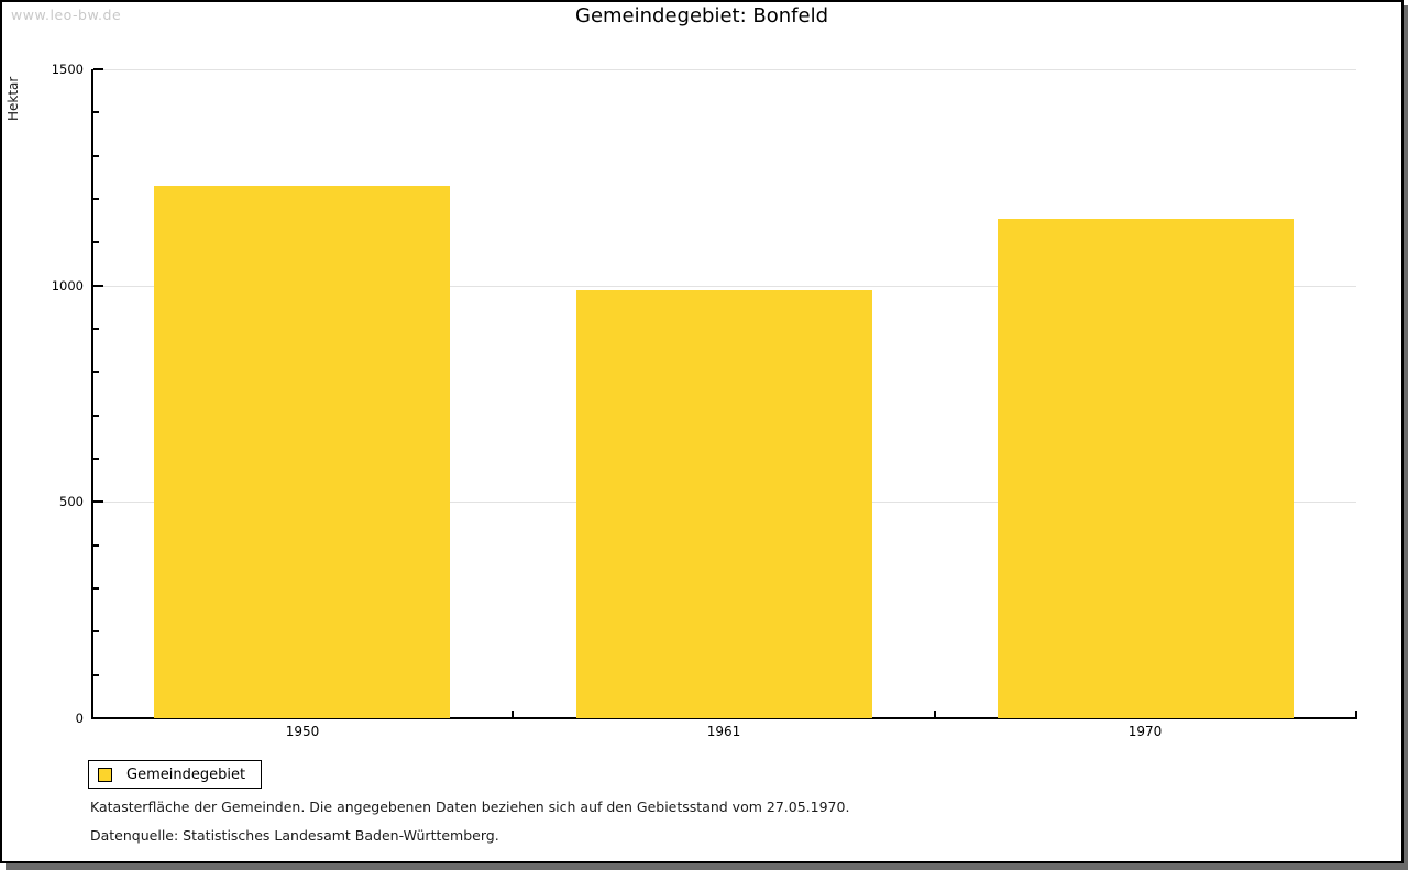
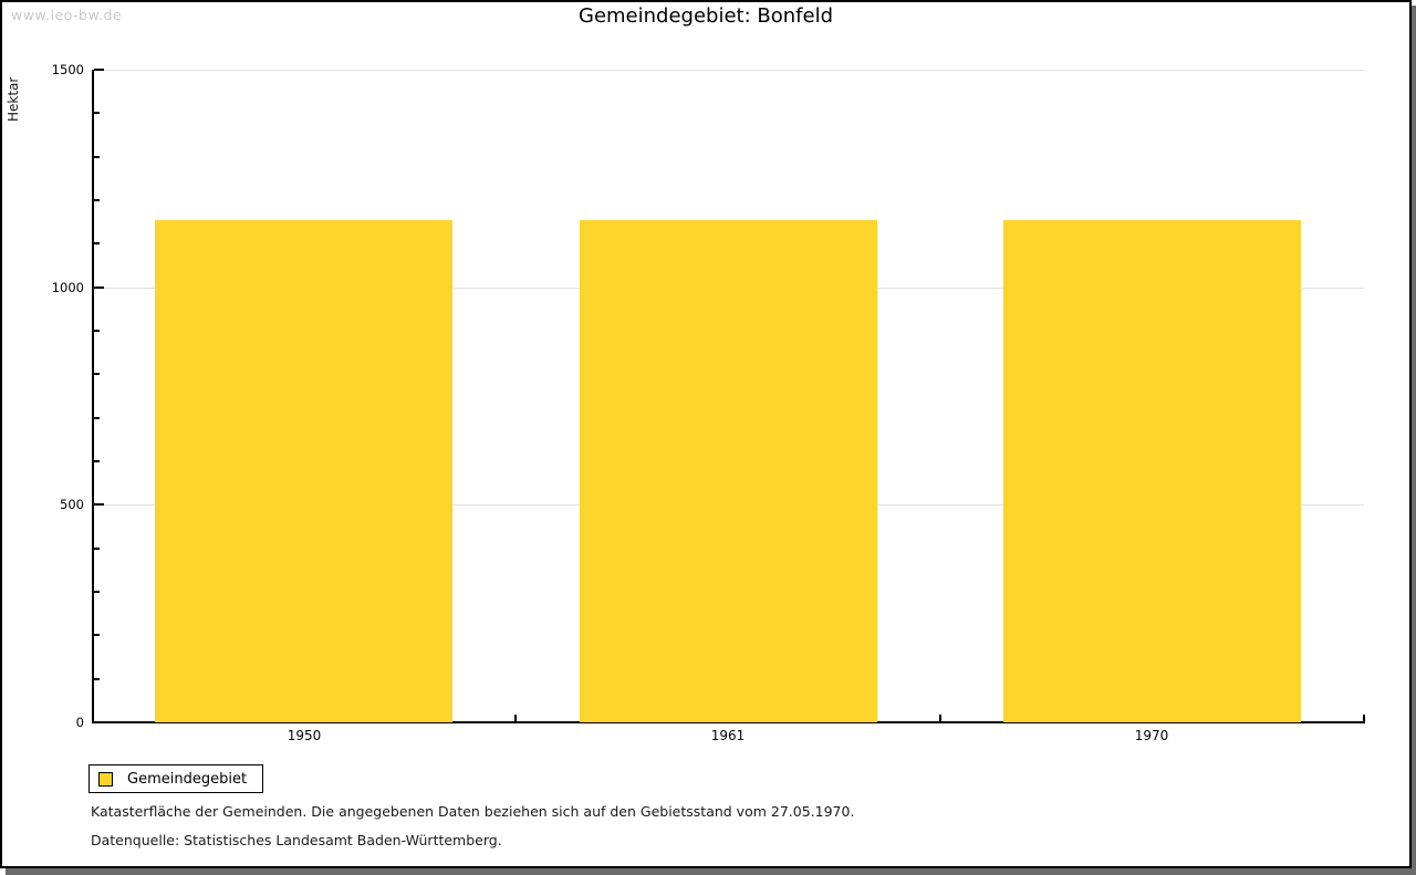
1950: 1230 -> 1160
1961: 990 -> 1160
